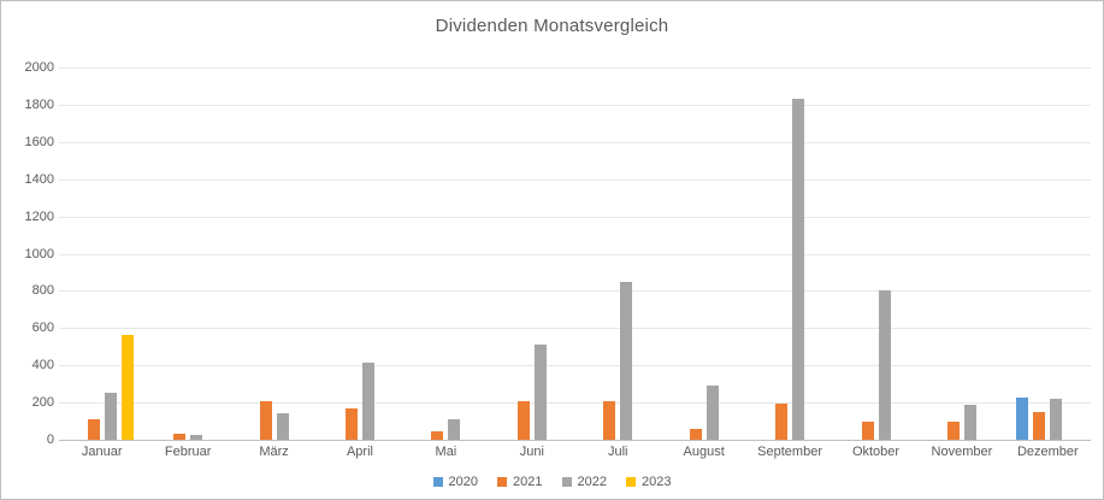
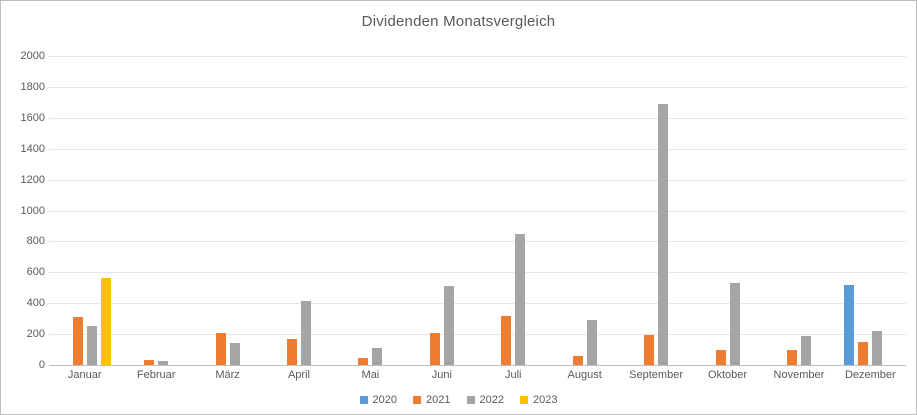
2021/Januar: 110 -> 310
2021/Juli: 200 -> 320
2022/September: 1830 -> 1690
2022/Oktober: 800 -> 530
2020/Dezember: 220 -> 520
